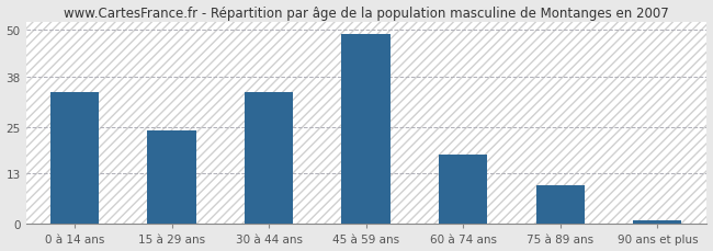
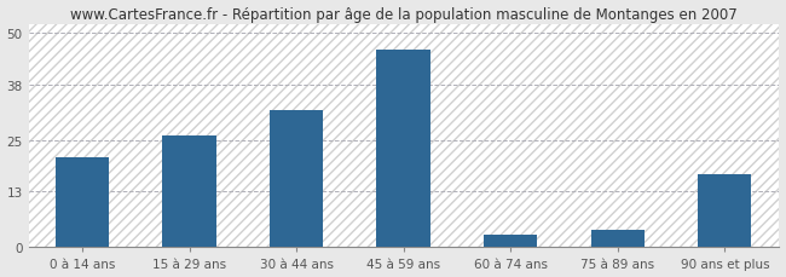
0 à 14 ans: 34 -> 21
15 à 29 ans: 24 -> 26
30 à 44 ans: 34 -> 32
45 à 59 ans: 49 -> 46
60 à 74 ans: 18 -> 3
75 à 89 ans: 10 -> 4
90 ans et plus: 1 -> 17
